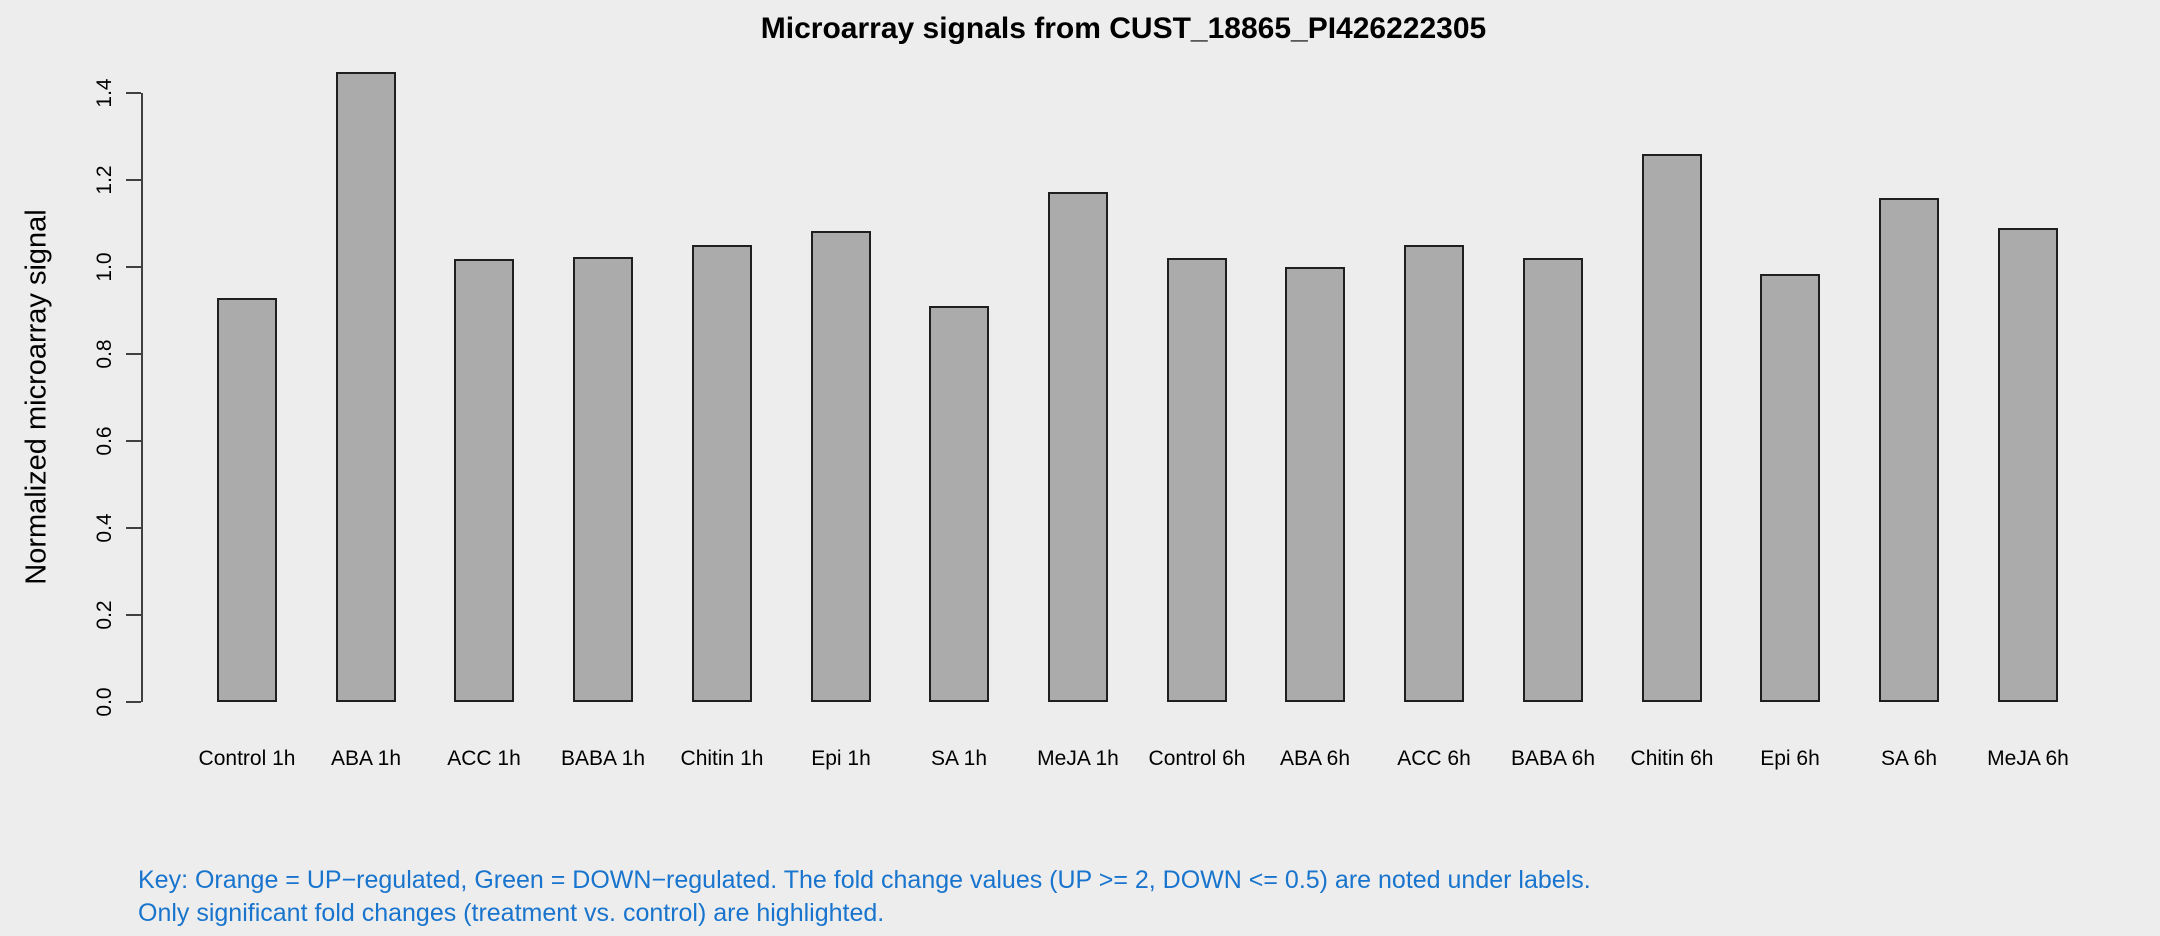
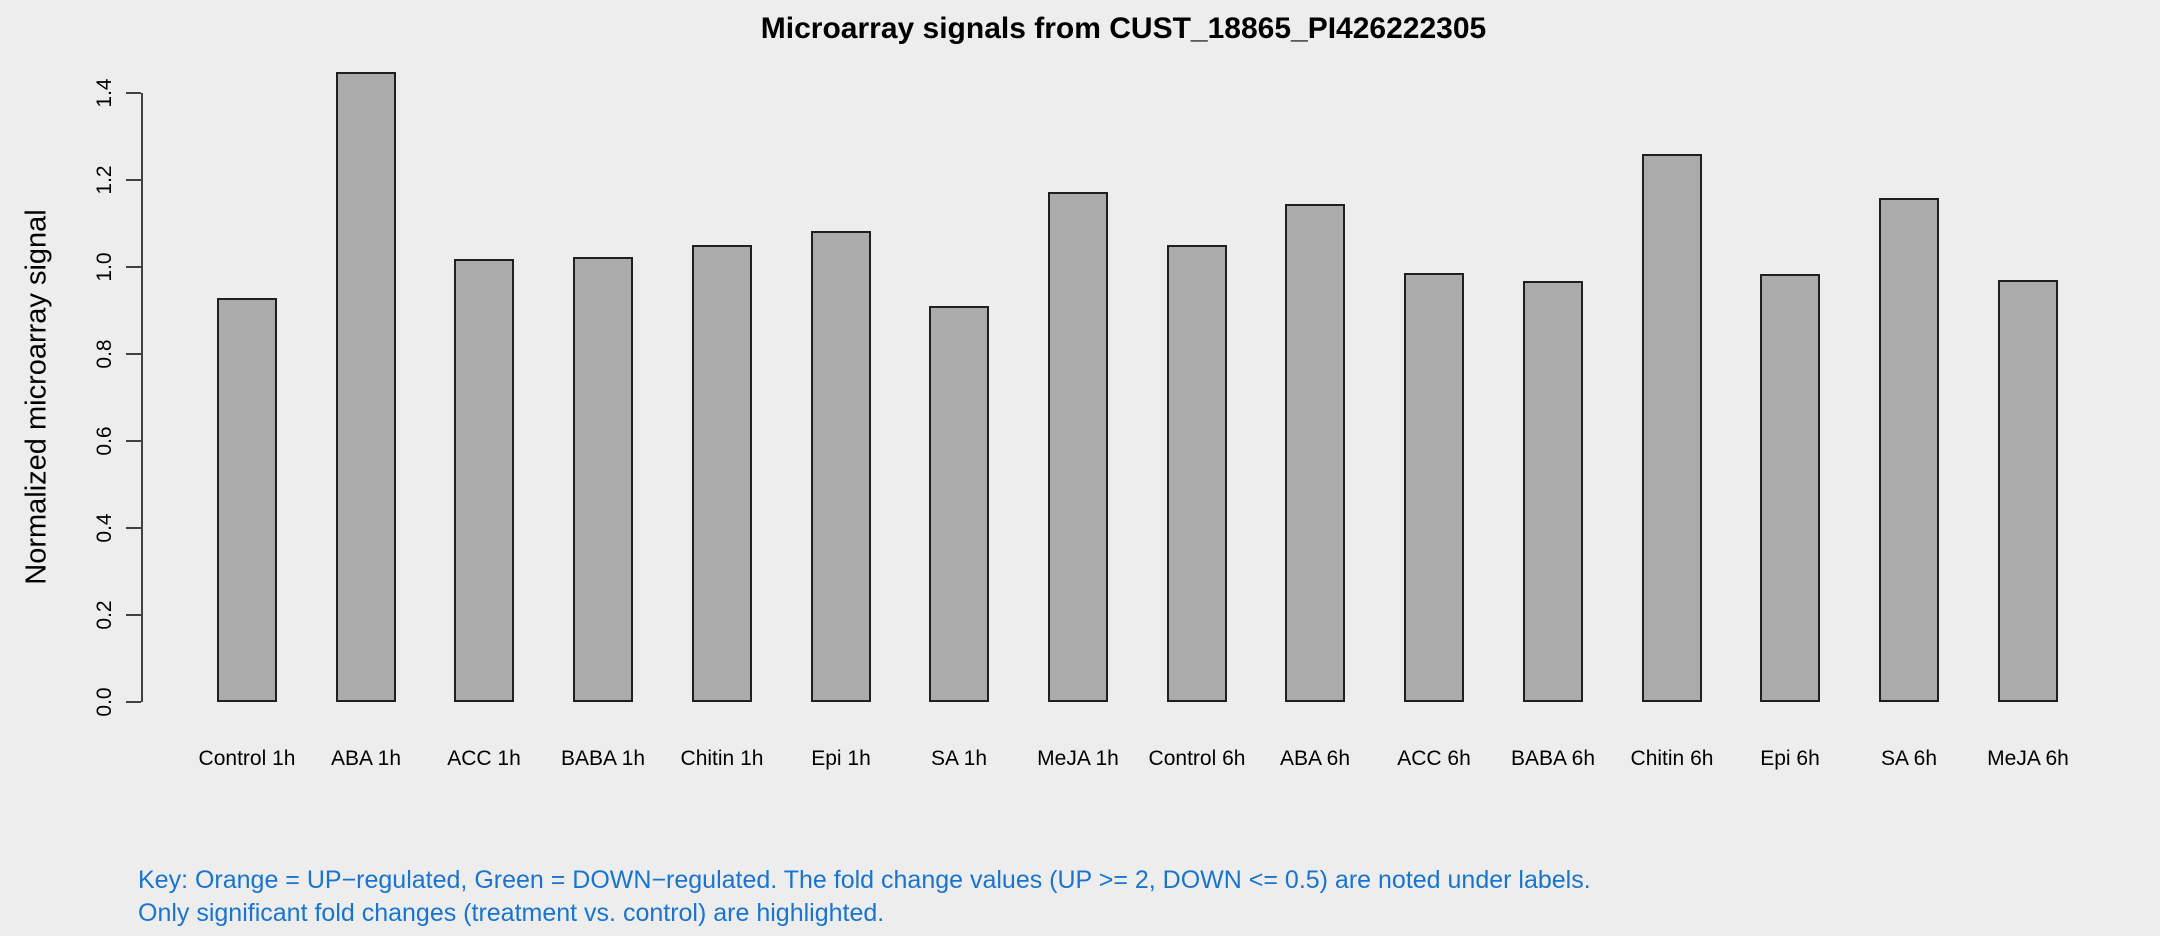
Control 6h: 1.02 -> 1.05
ABA 6h: 1.00 -> 1.15
ACC 6h: 1.05 -> 0.99
BABA 6h: 1.02 -> 0.97
MeJA 6h: 1.09 -> 0.97
